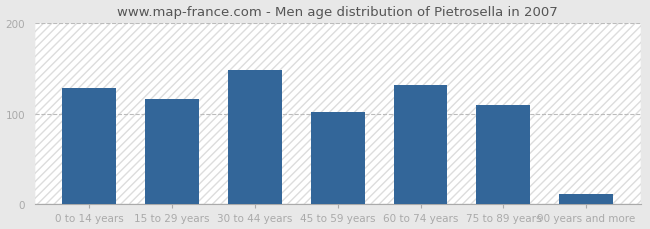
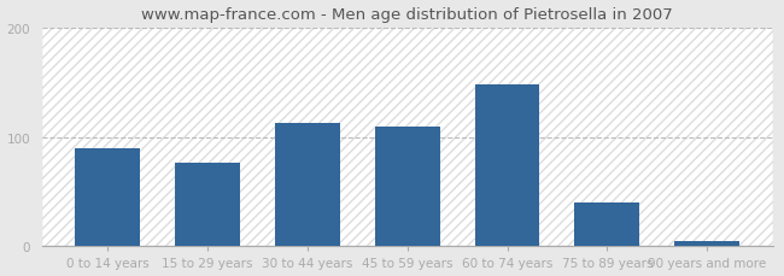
0 to 14 years: 128 -> 90
15 to 29 years: 116 -> 77
30 to 44 years: 148 -> 113
45 to 59 years: 102 -> 110
60 to 74 years: 132 -> 148
75 to 89 years: 110 -> 40
90 years and more: 12 -> 5
